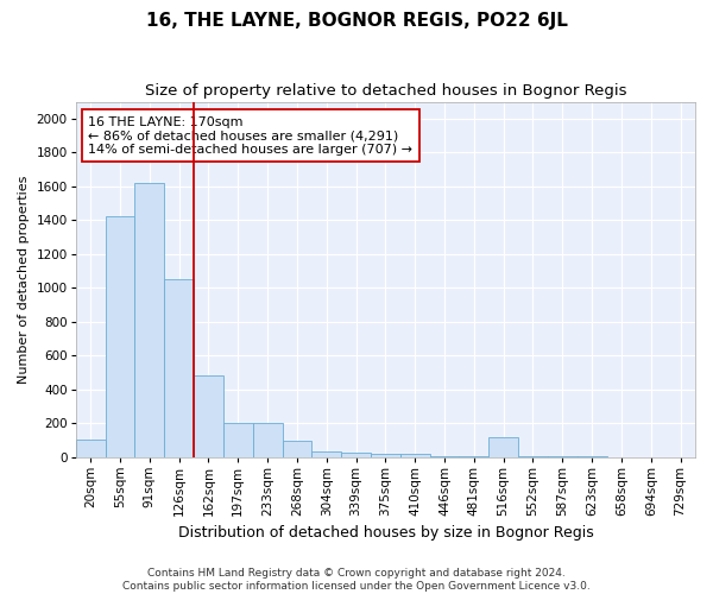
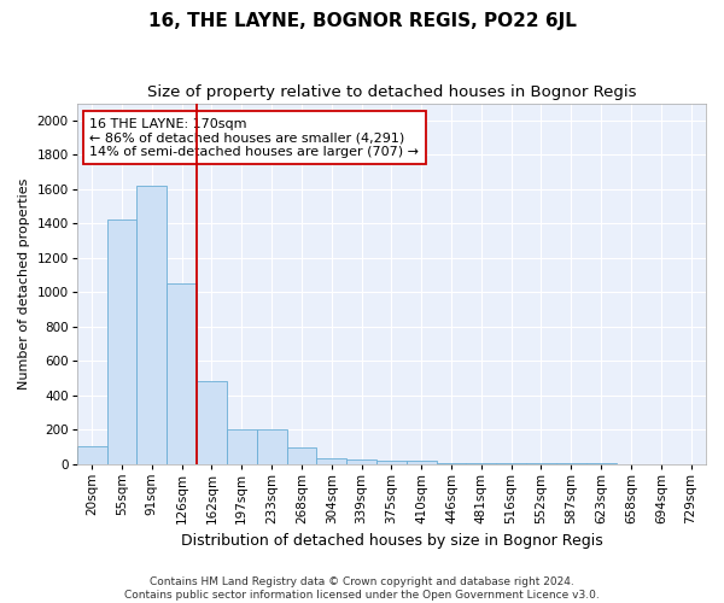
516sqm: 120 -> 0
